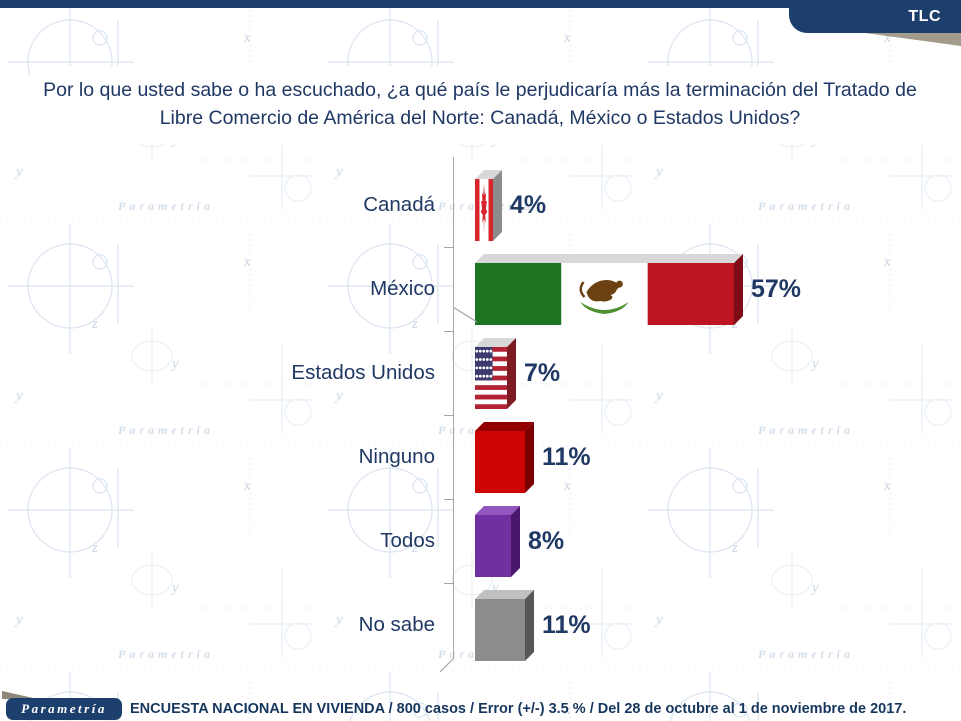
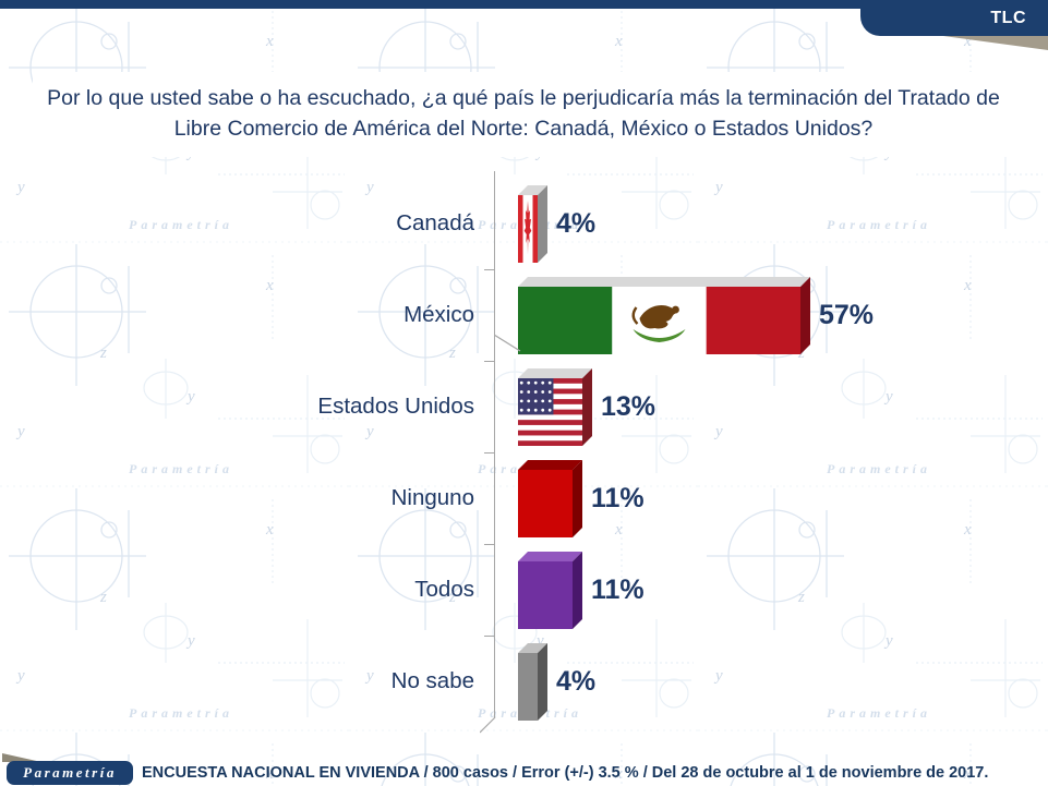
Estados Unidos: 7% -> 13%
Todos: 8% -> 11%
No sabe: 11% -> 4%
